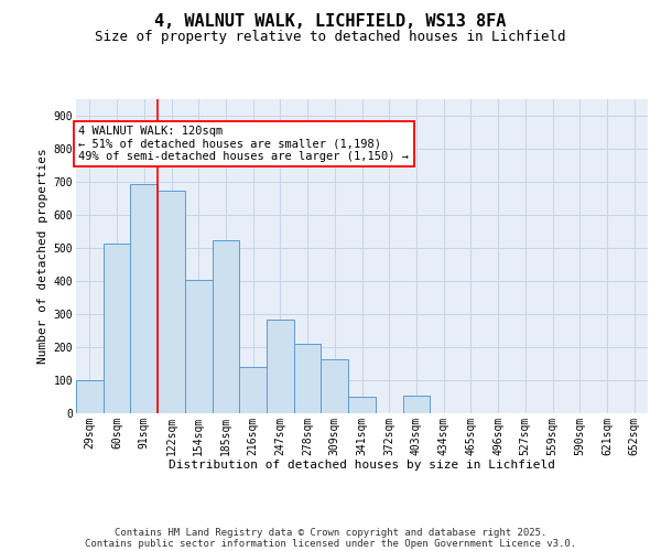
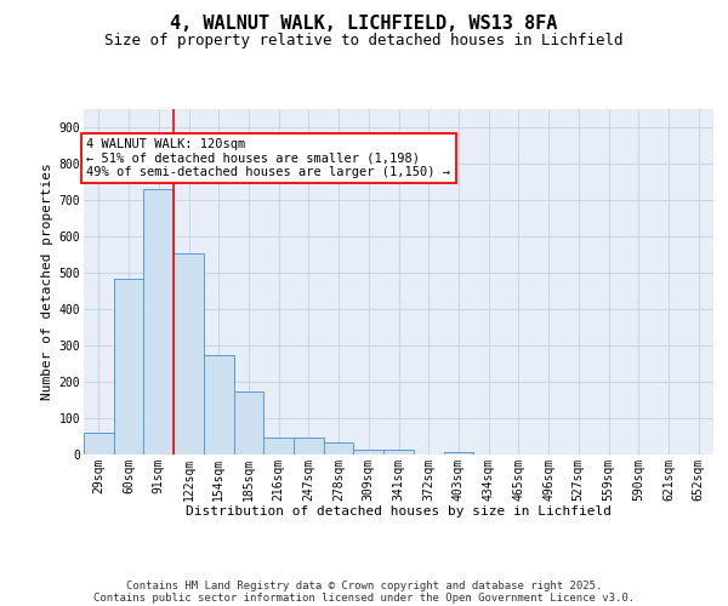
29sqm: 100 -> 60
60sqm: 515 -> 484
91sqm: 695 -> 730
122sqm: 675 -> 553
154sqm: 405 -> 274
185sqm: 525 -> 174
216sqm: 140 -> 48
247sqm: 285 -> 48
278sqm: 210 -> 33
309sqm: 165 -> 15
341sqm: 50 -> 12
403sqm: 55 -> 8
